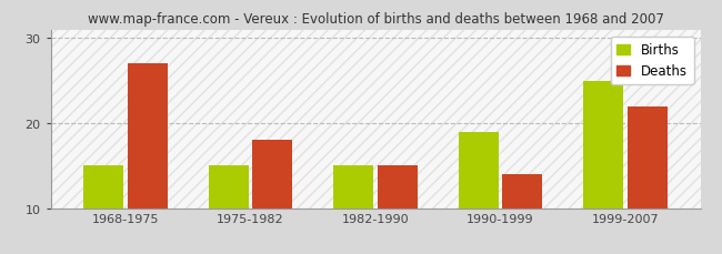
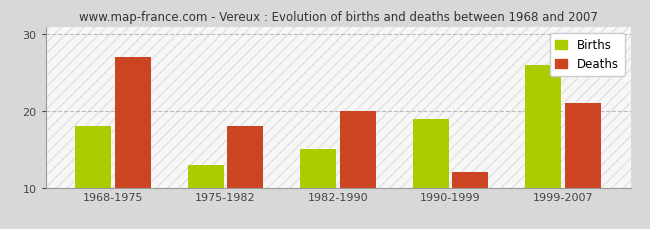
Births/1968-1975: 15 -> 18
Births/1975-1982: 15 -> 13
Deaths/1982-1990: 15 -> 20
Deaths/1990-1999: 14 -> 12
Births/1999-2007: 25 -> 26
Deaths/1999-2007: 22 -> 21
